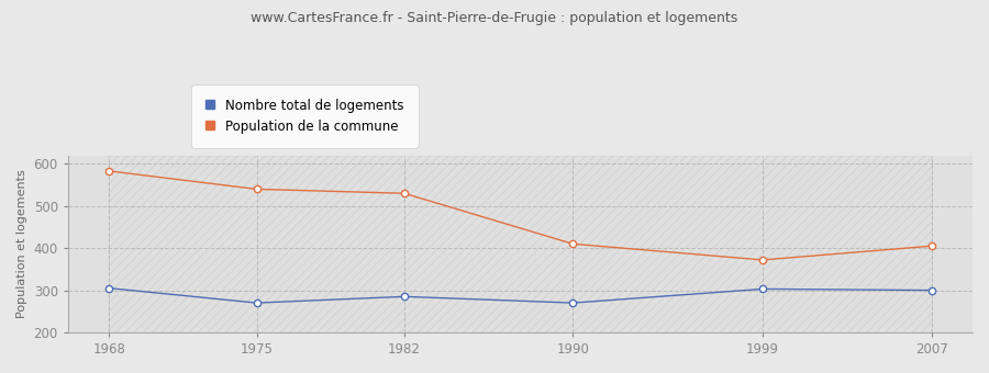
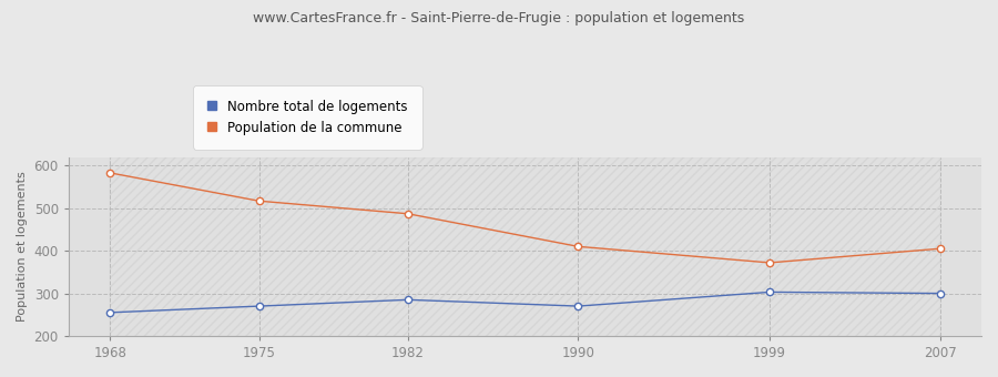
Nombre total de logements/1968: 305 -> 255
Population de la commune/1975: 540 -> 517
Population de la commune/1982: 530 -> 487
